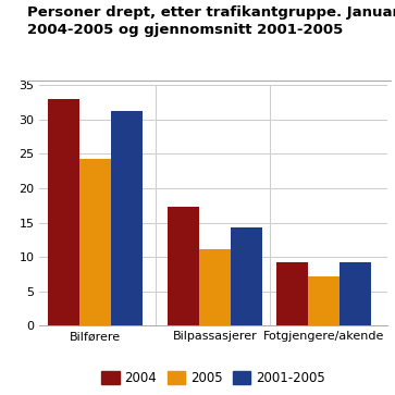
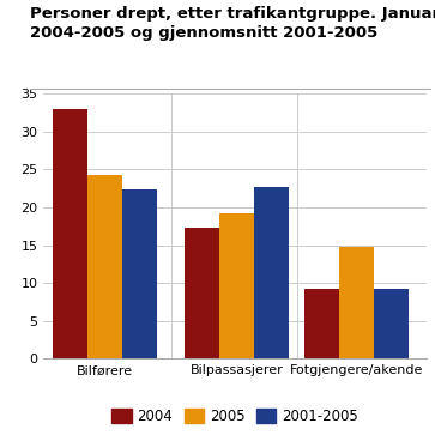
2001-2005/Bilførere: 31.2 -> 22.4
2005/Bilpassasjerer: 11.1 -> 19.2
2001-2005/Bilpassasjerer: 14.3 -> 22.6
2005/Fotgjengere/akende: 7.2 -> 14.8
